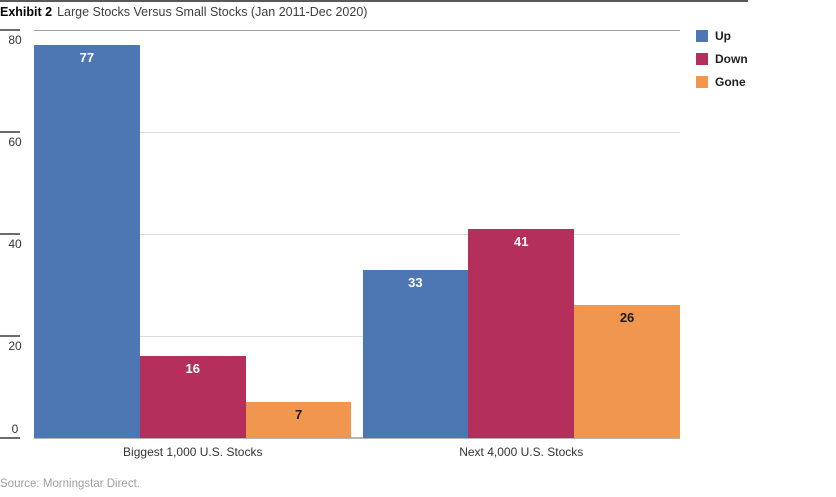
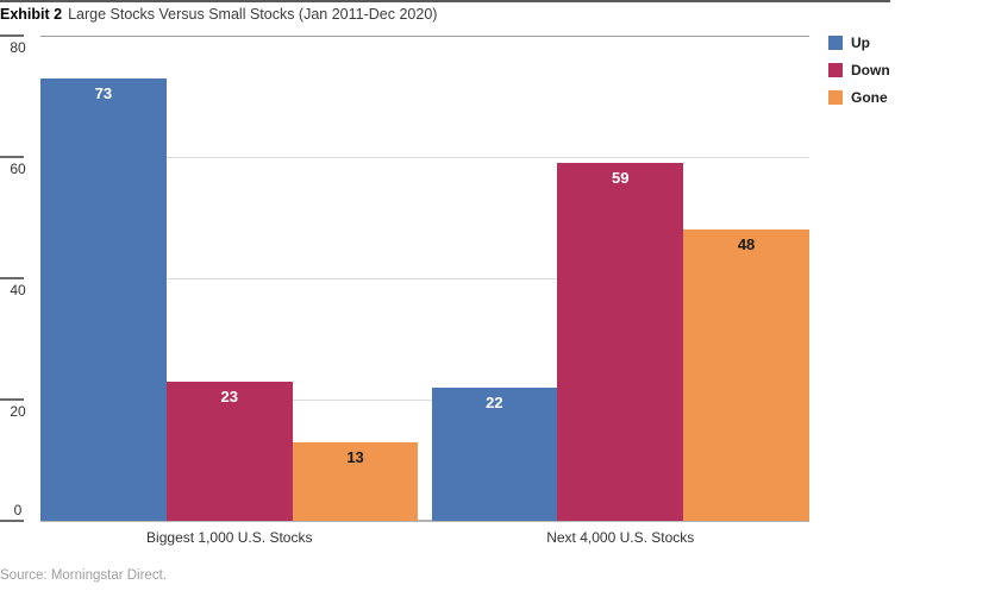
Up/Biggest 1,000 U.S. Stocks: 77 -> 73
Down/Biggest 1,000 U.S. Stocks: 16 -> 23
Gone/Biggest 1,000 U.S. Stocks: 7 -> 13
Up/Next 4,000 U.S. Stocks: 33 -> 22
Down/Next 4,000 U.S. Stocks: 41 -> 59
Gone/Next 4,000 U.S. Stocks: 26 -> 48
